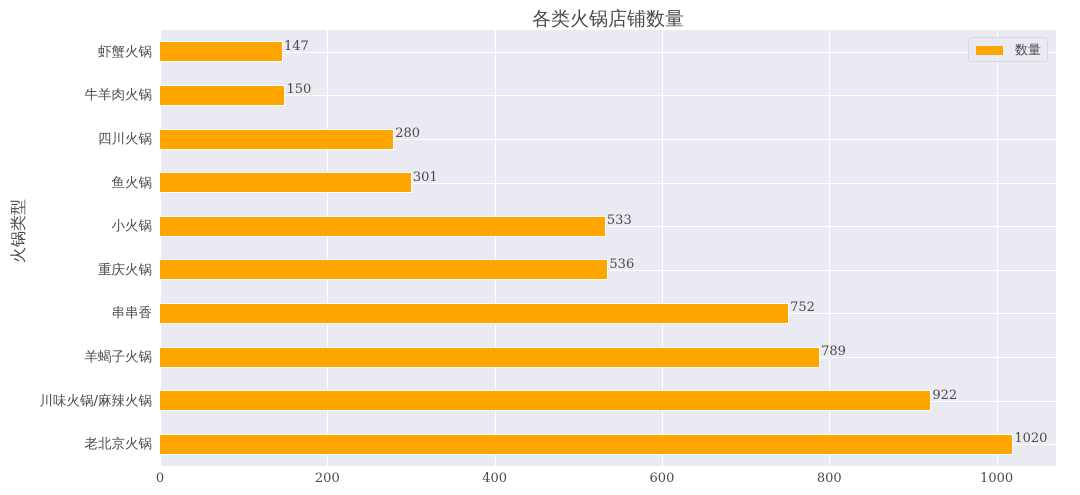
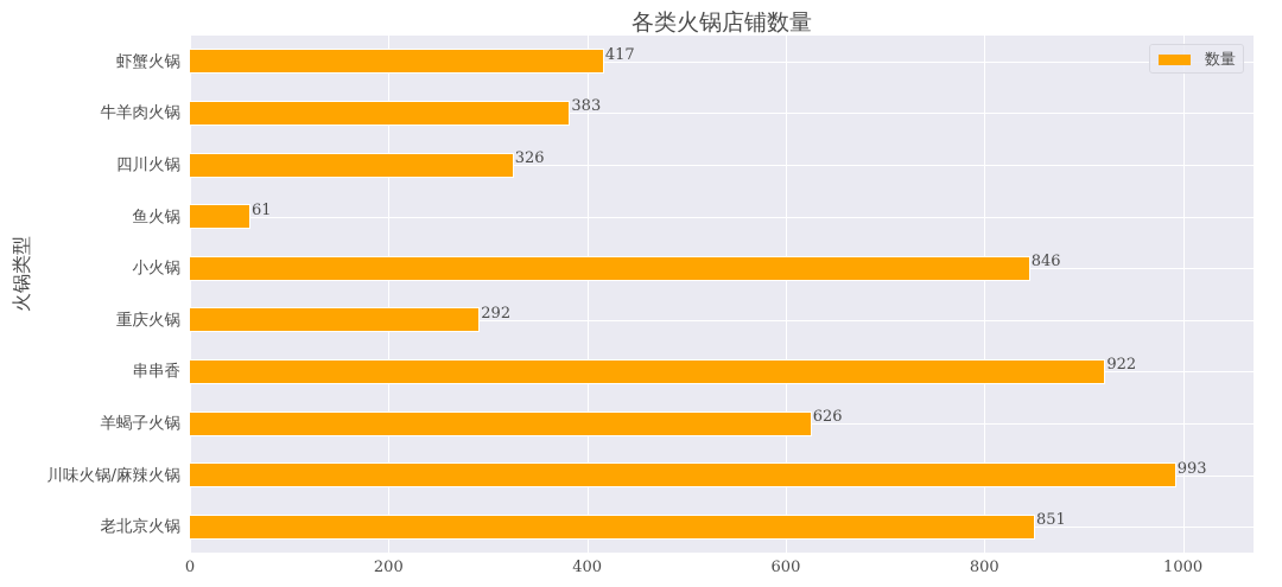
虾蟹火锅: 147 -> 417
牛羊肉火锅: 150 -> 383
四川火锅: 280 -> 326
鱼火锅: 301 -> 61
小火锅: 533 -> 846
重庆火锅: 536 -> 292
串串香: 752 -> 922
羊蝎子火锅: 789 -> 626
川味火锅/麻辣火锅: 922 -> 993
老北京火锅: 1020 -> 851
